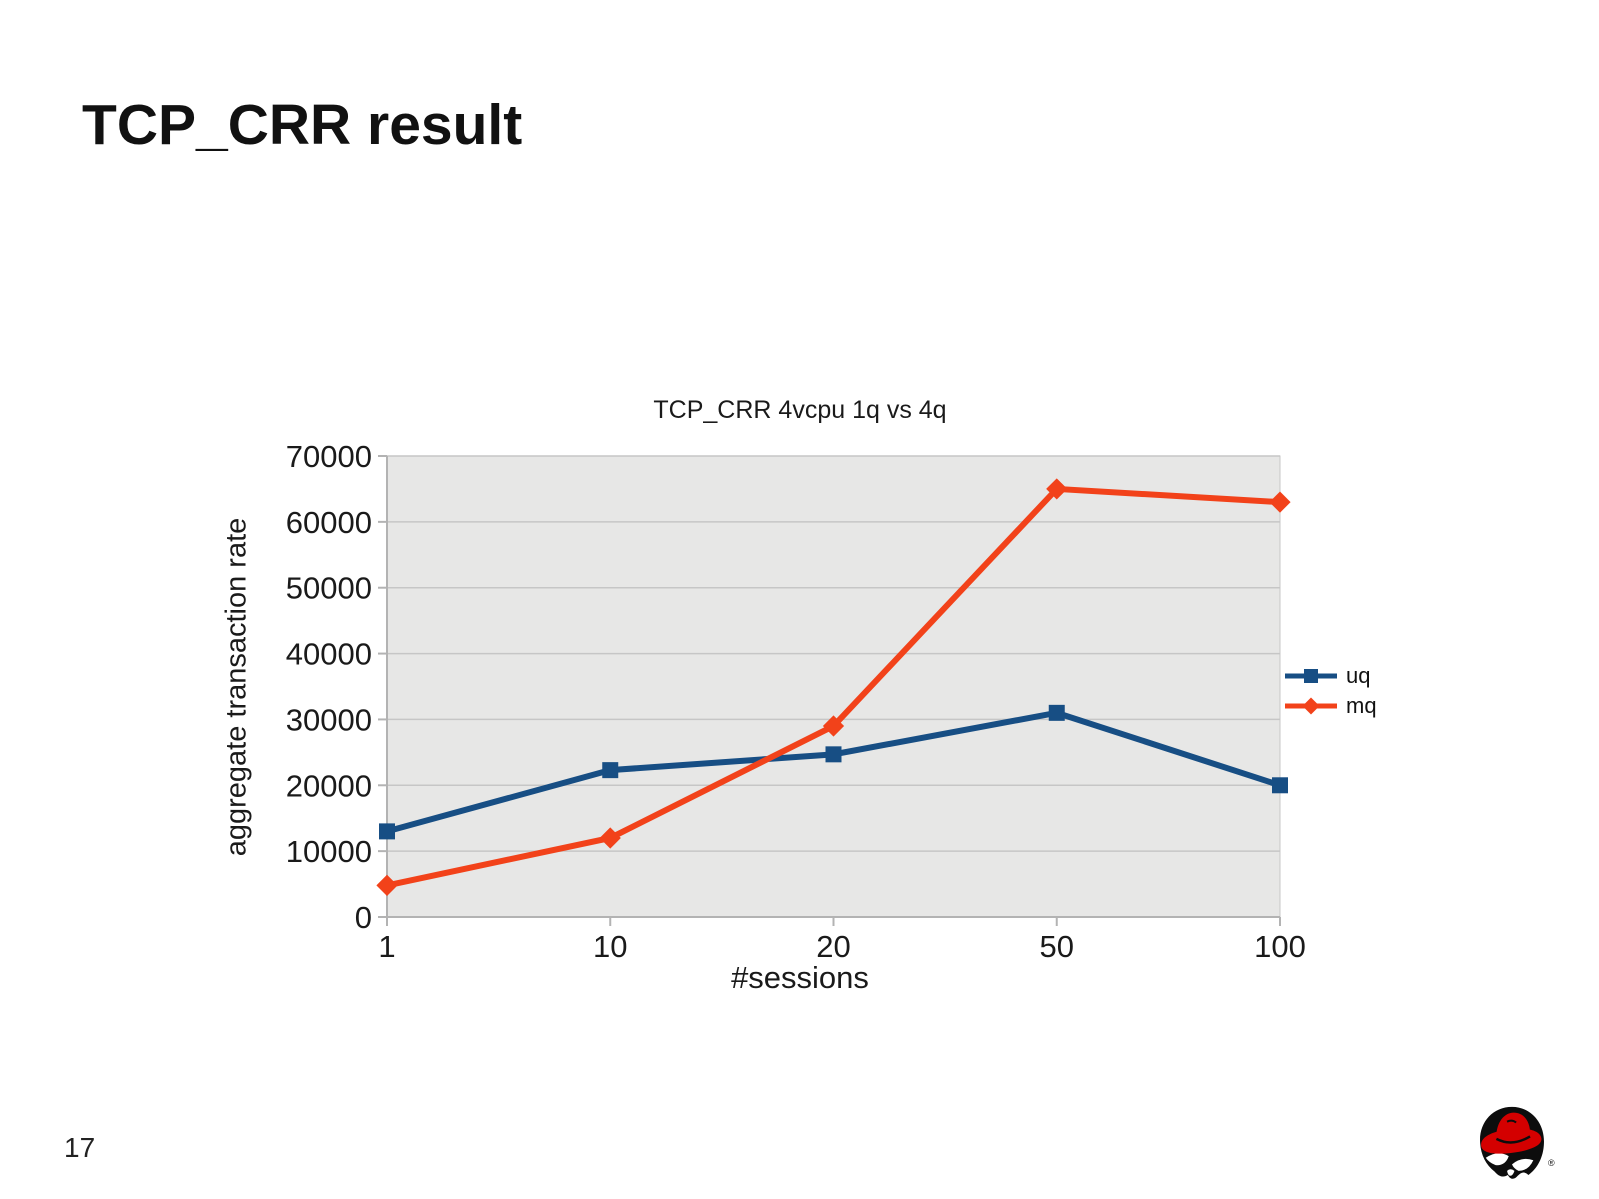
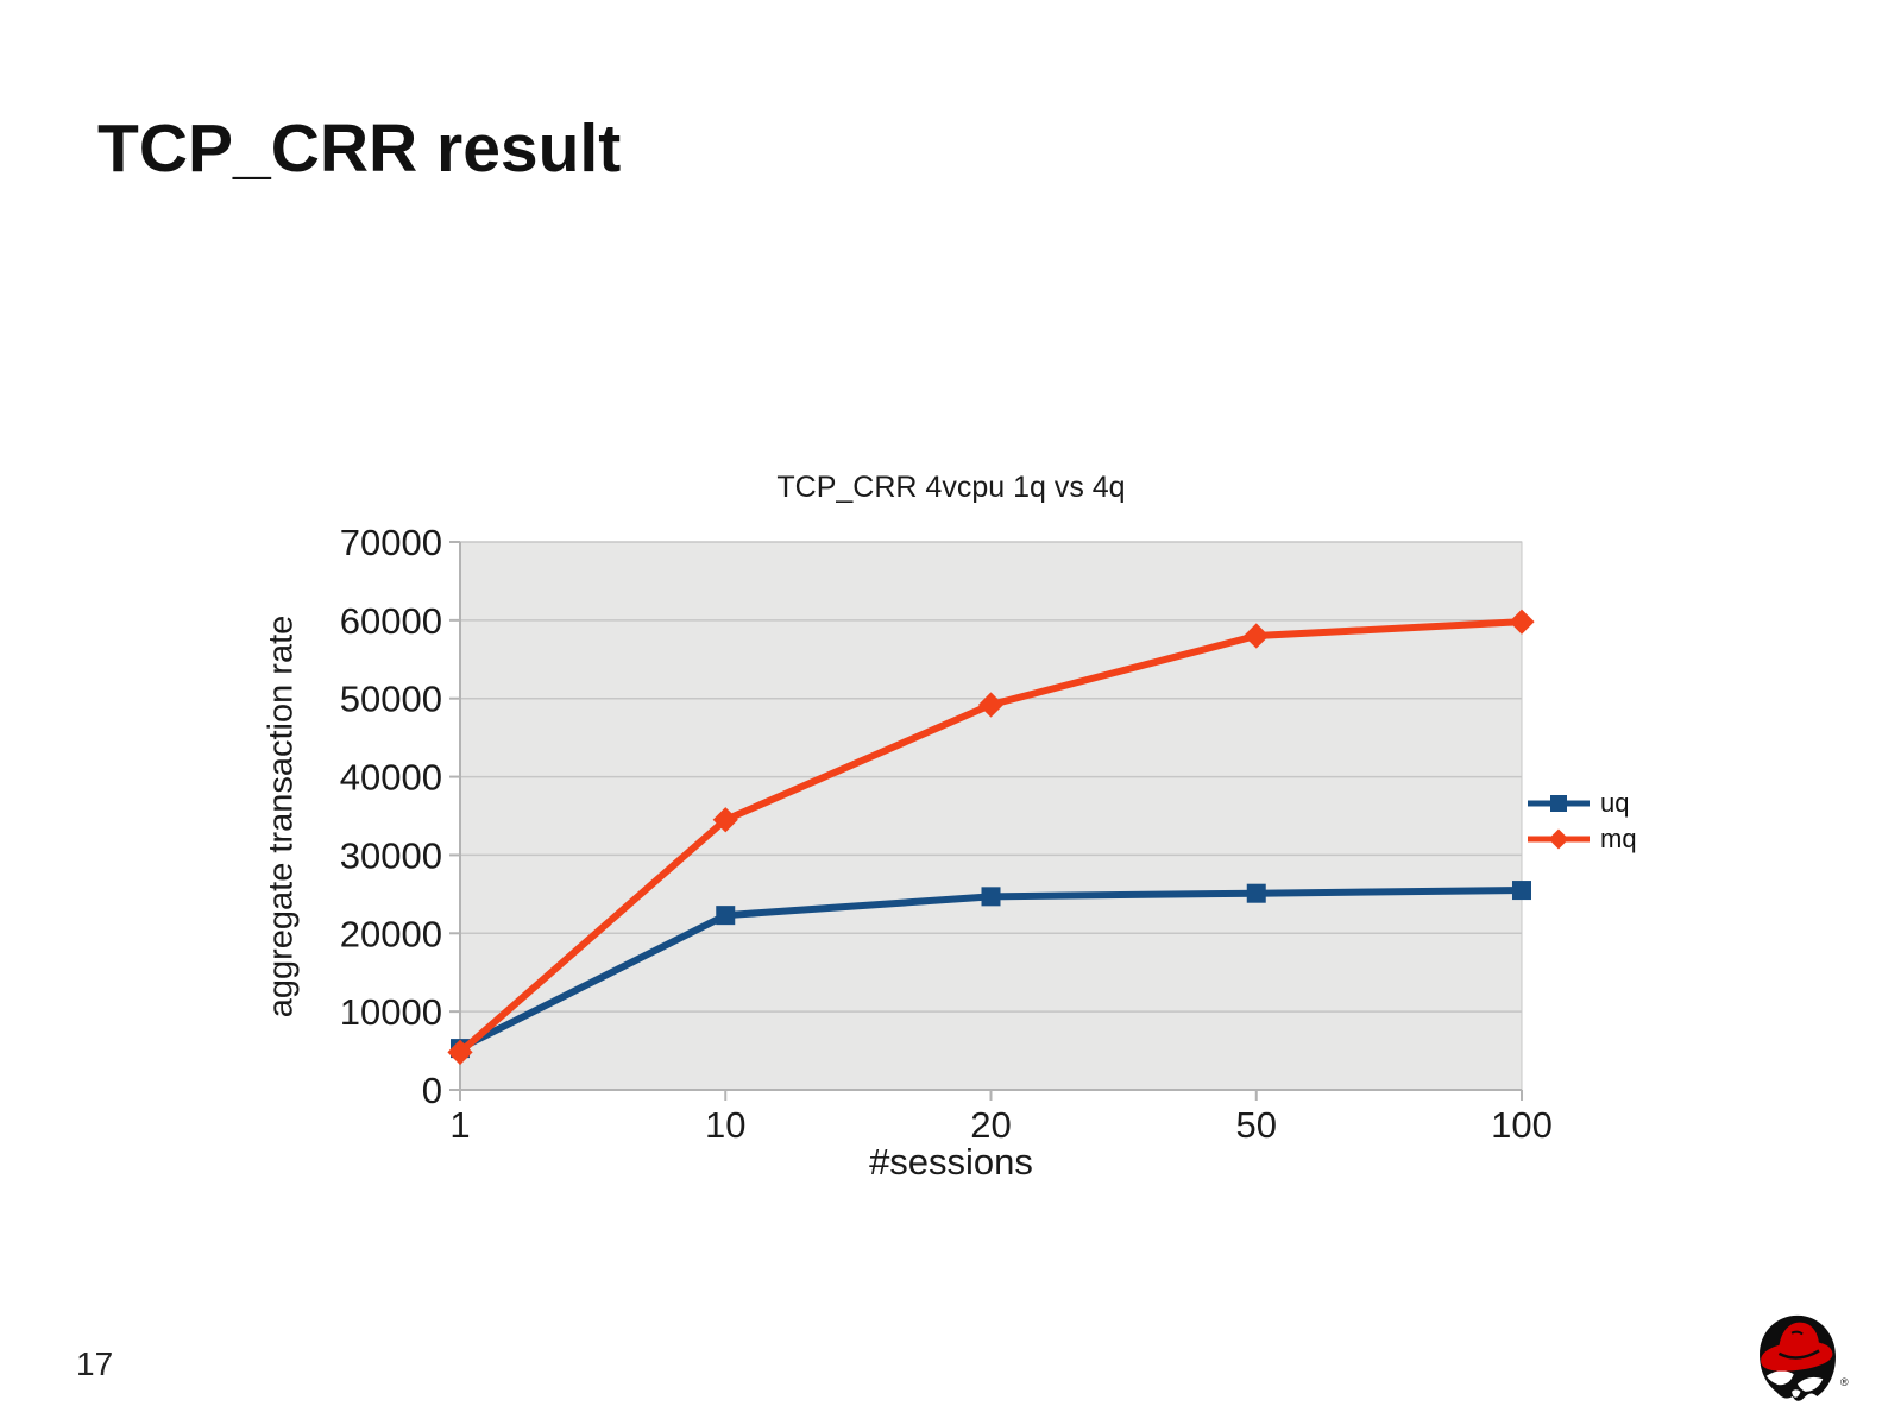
uq/1: 13000 -> 5000
mq/10: 12000 -> 34000
mq/20: 29000 -> 49000
uq/50: 31000 -> 25000
mq/50: 65000 -> 58000
uq/100: 20000 -> 26000
mq/100: 63000 -> 60000
